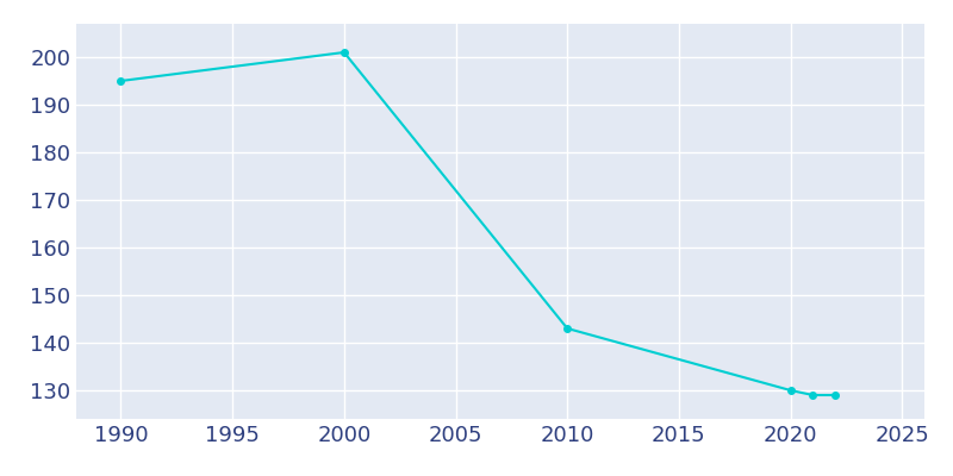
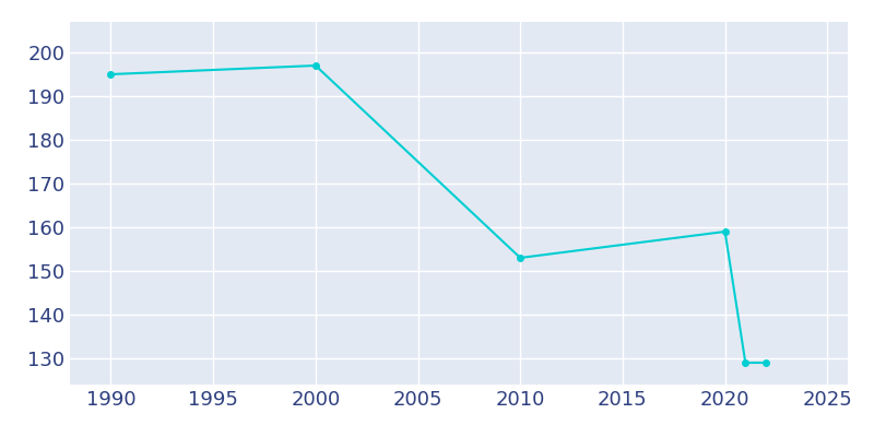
2000: 201 -> 197
2010: 143 -> 153
2020: 130 -> 159
